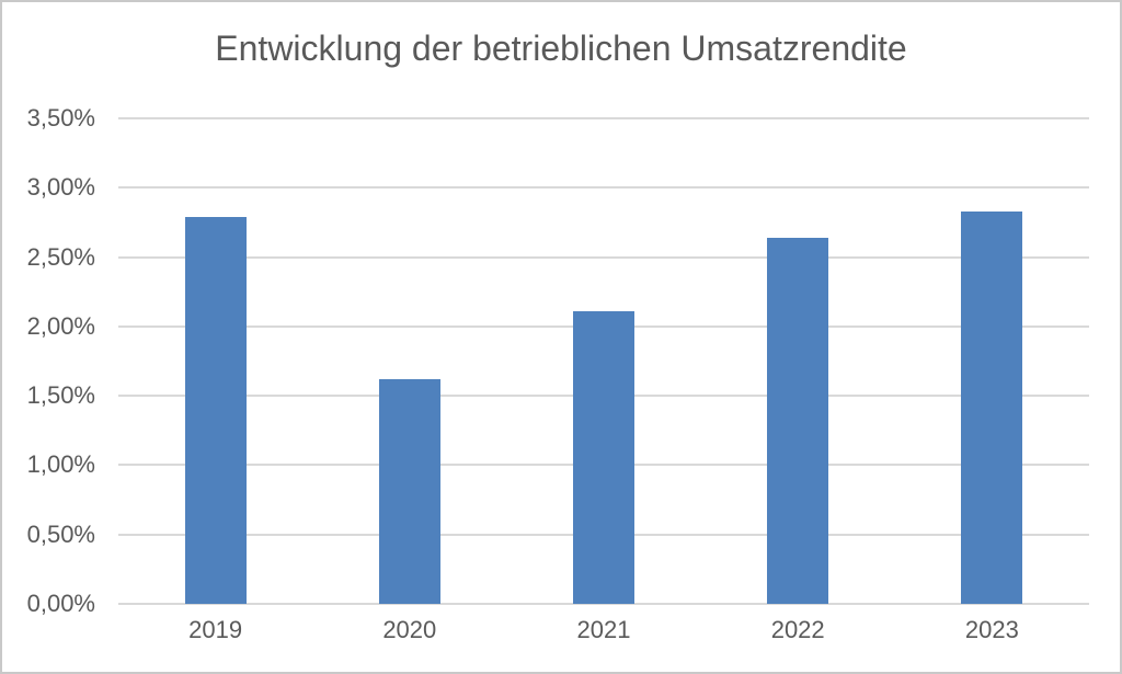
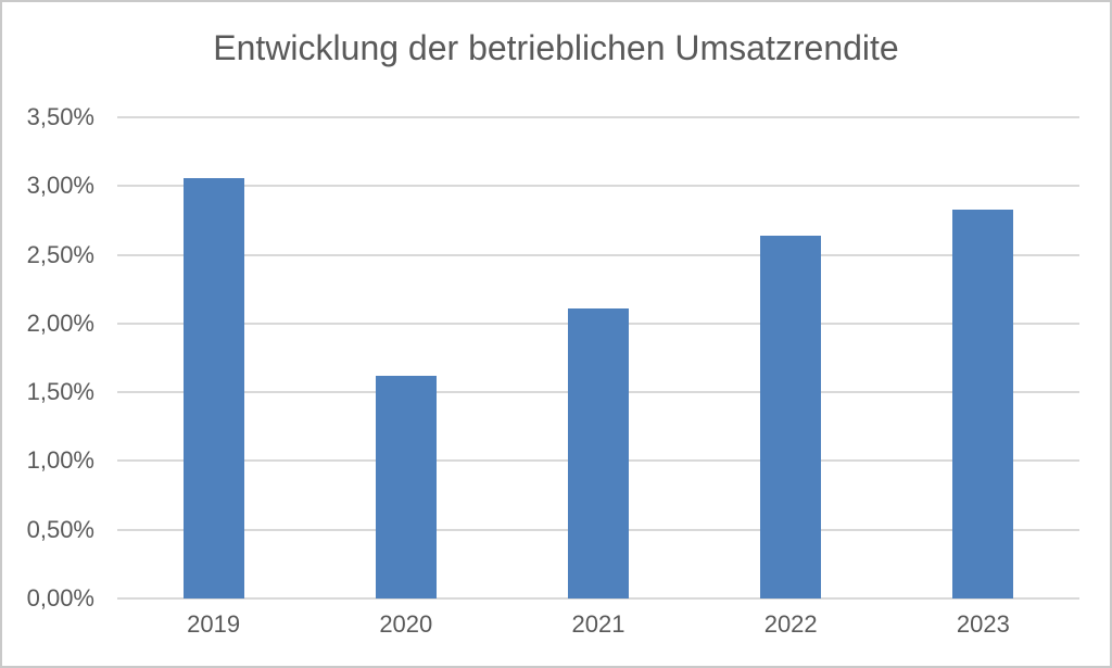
2019: 2,79% -> 3,06%
